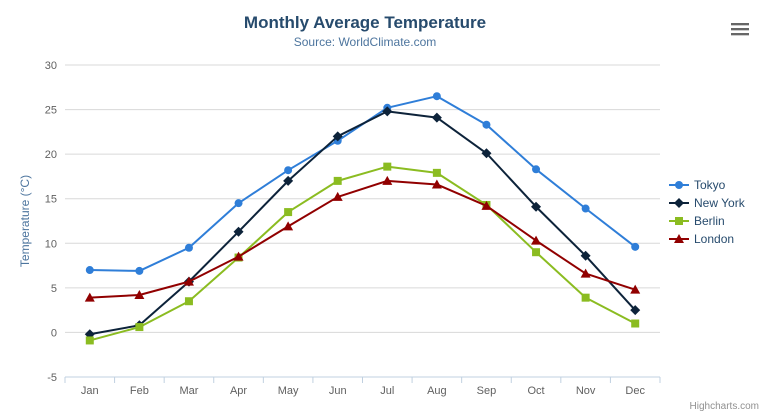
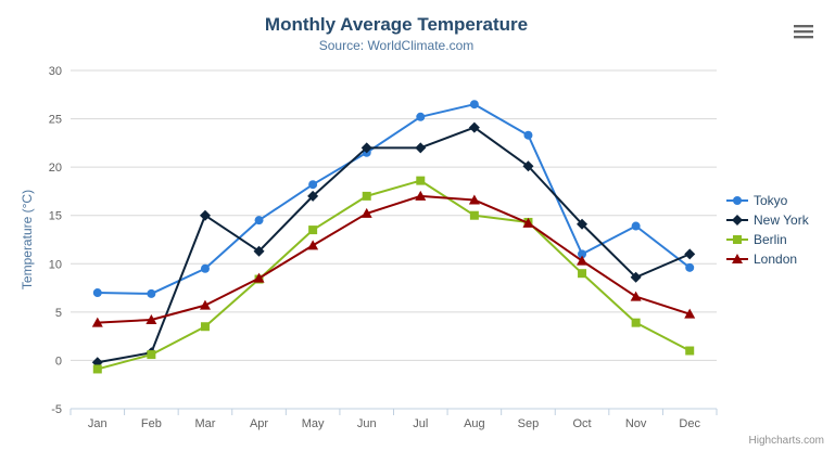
New York/Mar: 6 -> 15
New York/Jul: 25 -> 22
Berlin/Aug: 18 -> 15
Tokyo/Oct: 18 -> 11
New York/Dec: 2 -> 11
